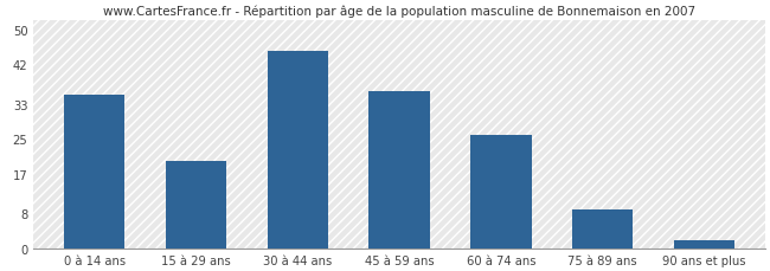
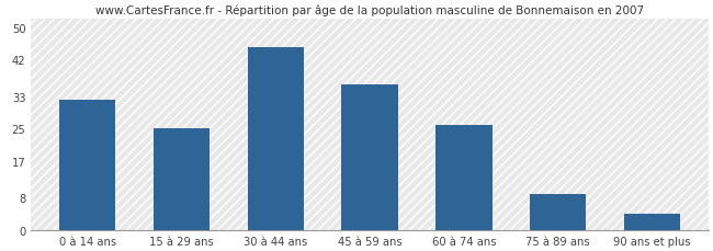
0 à 14 ans: 35 -> 32
15 à 29 ans: 20 -> 25
90 ans et plus: 2 -> 4
